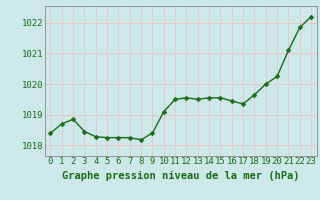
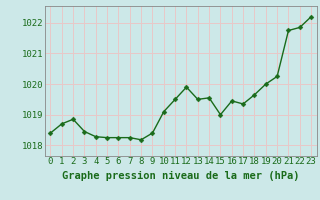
12: 1019.55 -> 1019.90
15: 1019.55 -> 1019.00
21: 1021.10 -> 1021.75
